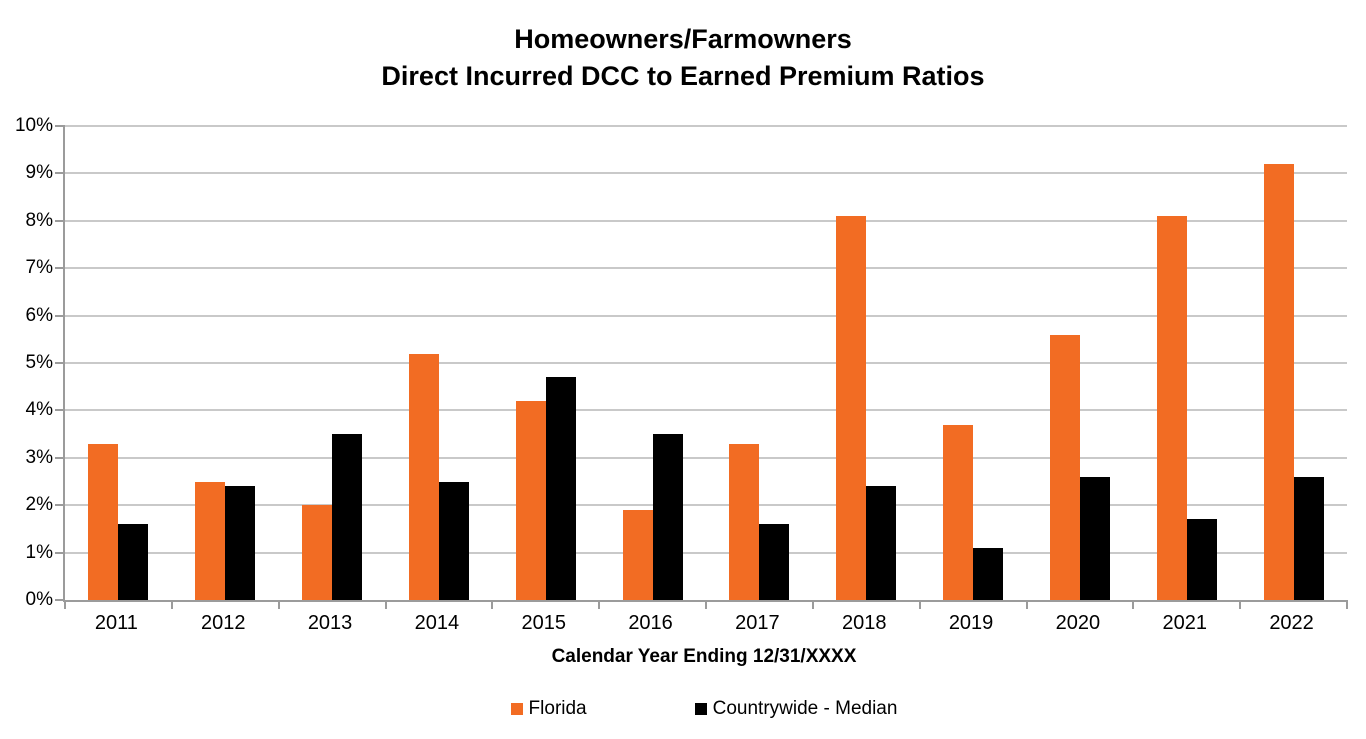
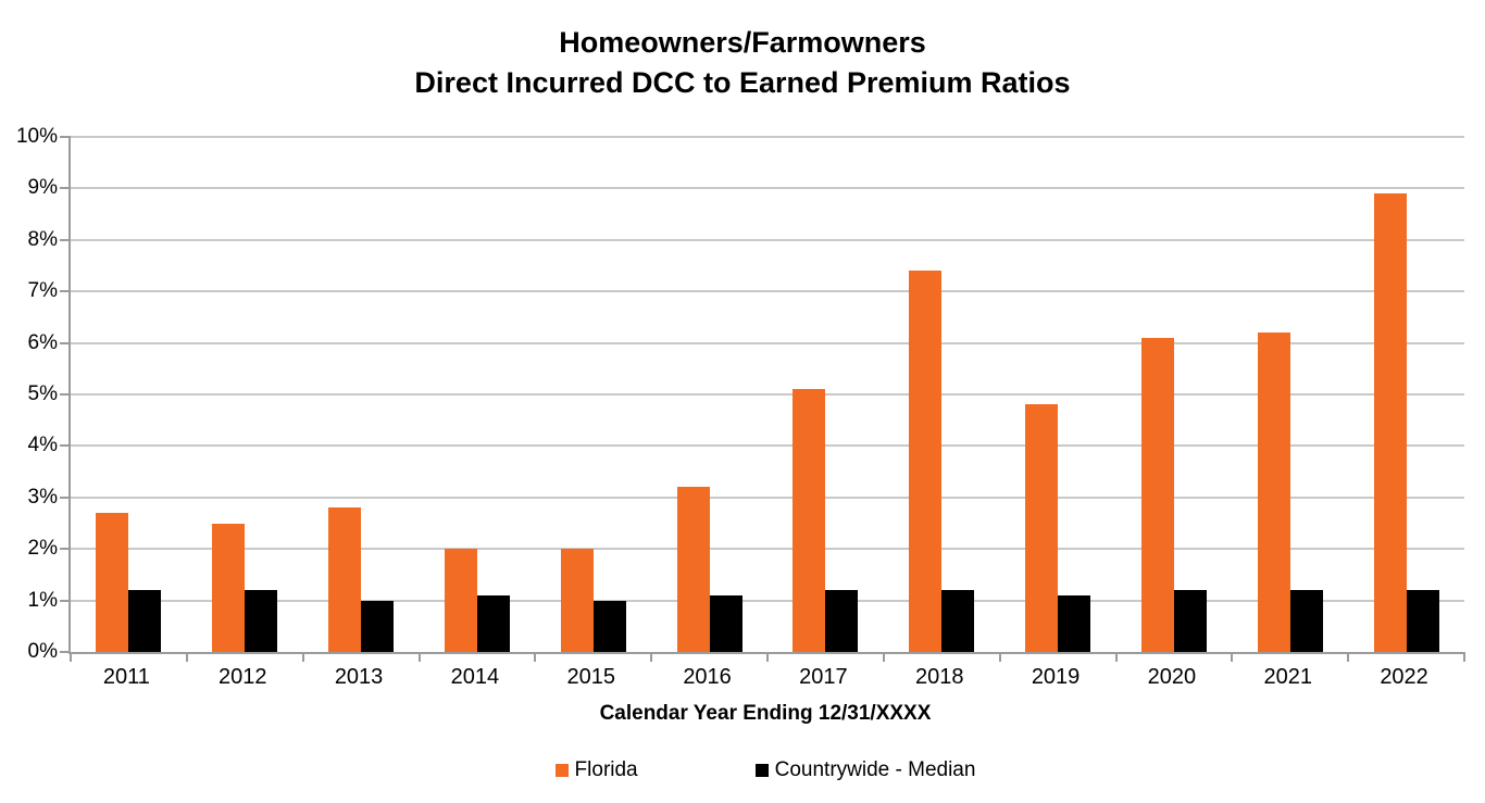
Florida/2011: 3.3% -> 2.7%
Countrywide - Median/2011: 1.6% -> 1.2%
Countrywide - Median/2012: 2.4% -> 1.2%
Florida/2013: 2.0% -> 2.8%
Countrywide - Median/2013: 3.5% -> 1.0%
Florida/2014: 5.2% -> 2.0%
Countrywide - Median/2014: 2.5% -> 1.1%
Florida/2015: 4.2% -> 2.0%
Countrywide - Median/2015: 4.7% -> 1.0%
Florida/2016: 1.9% -> 3.2%
Countrywide - Median/2016: 3.5% -> 1.1%
Florida/2017: 3.3% -> 5.1%
Countrywide - Median/2017: 1.6% -> 1.2%
Florida/2018: 8.1% -> 7.4%
Countrywide - Median/2018: 2.4% -> 1.2%
Florida/2019: 3.7% -> 4.8%
Florida/2020: 5.6% -> 6.1%
Countrywide - Median/2020: 2.6% -> 1.2%
Florida/2021: 8.1% -> 6.2%
Countrywide - Median/2021: 1.7% -> 1.2%
Florida/2022: 9.2% -> 8.9%
Countrywide - Median/2022: 2.6% -> 1.2%
